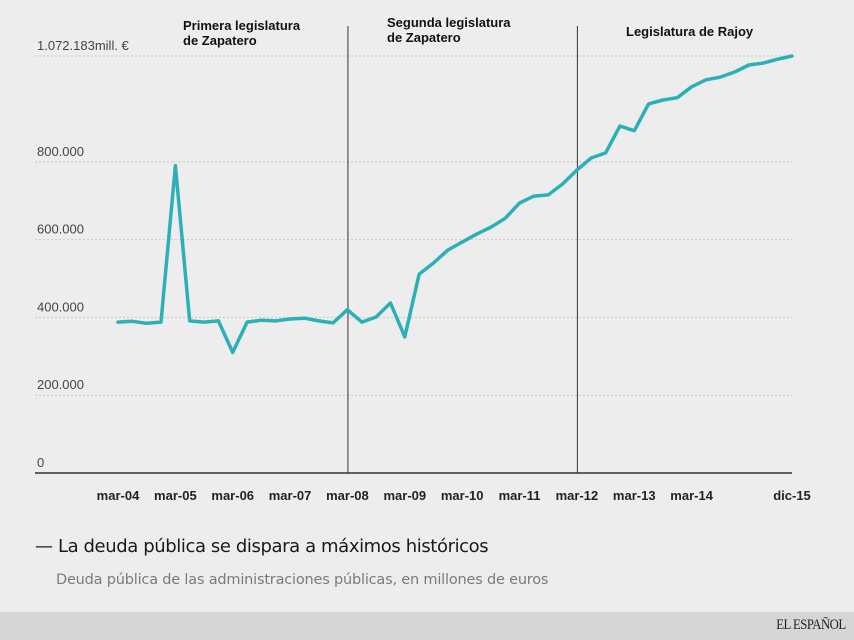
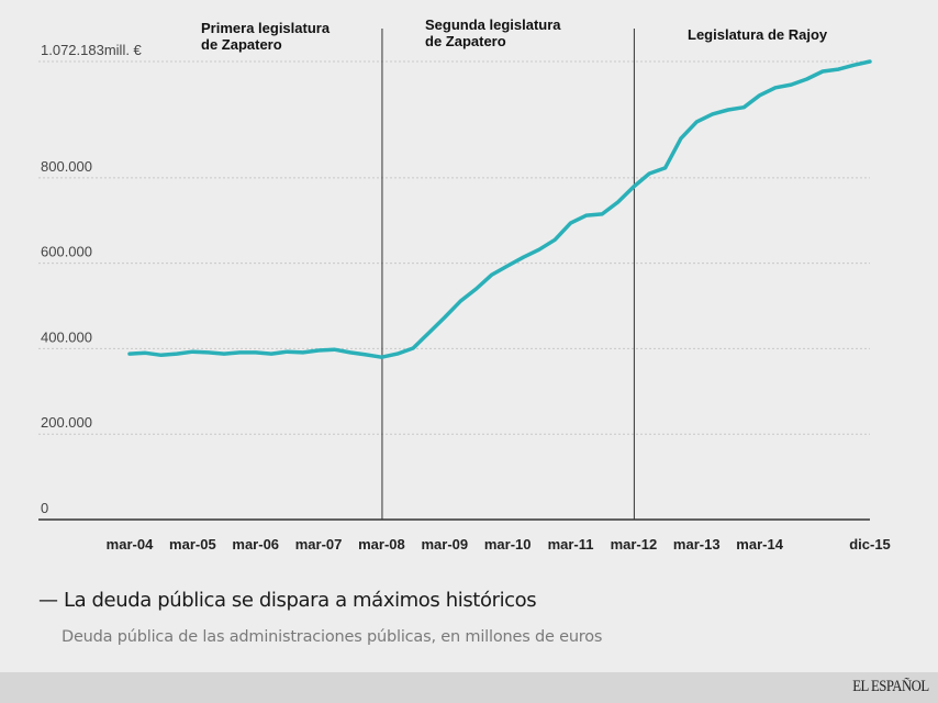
mar-05: 790000 -> 390000
mar-06: 310000 -> 390000
mar-08: 420000 -> 380000
mar-09: 350000 -> 470000
mar-13: 880000 -> 930000
